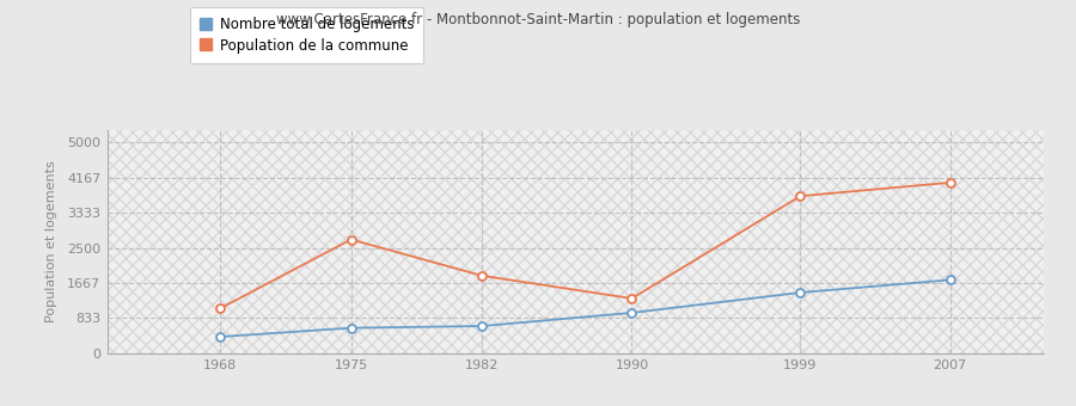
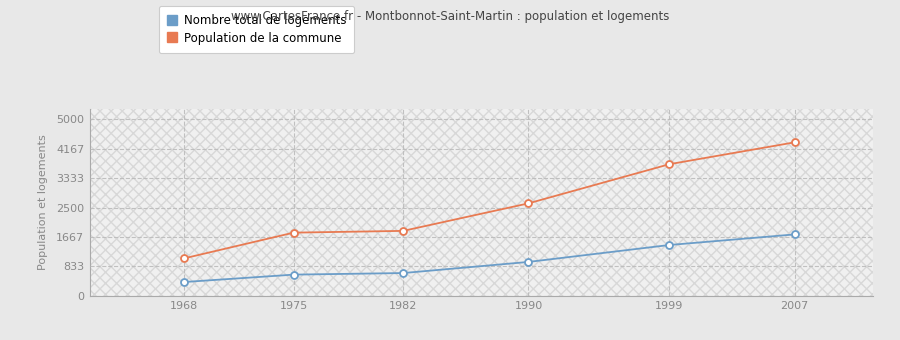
Population de la commune/1975: 2700 -> 1790
Population de la commune/1990: 1300 -> 2620
Population de la commune/2007: 4050 -> 4350
